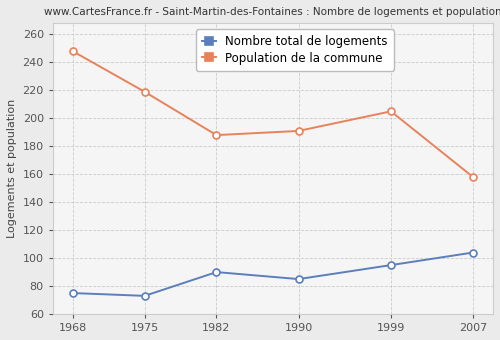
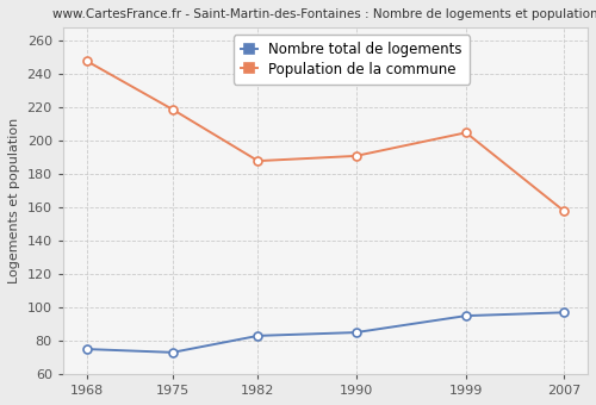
Nombre total de logements/1982: 90 -> 83
Nombre total de logements/2007: 104 -> 97
